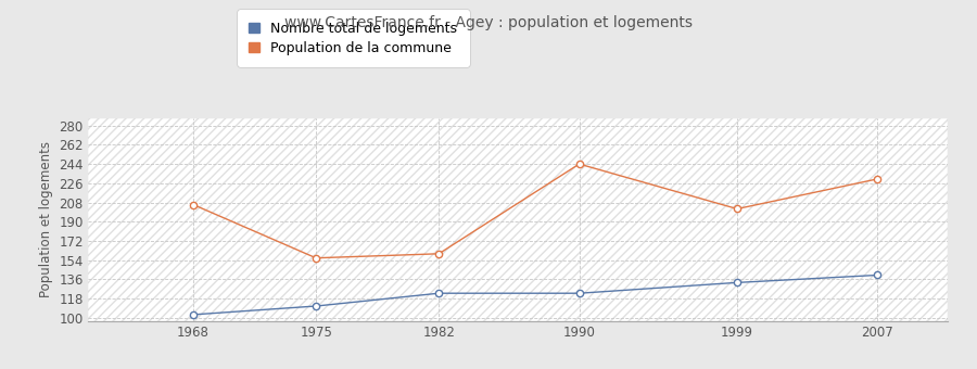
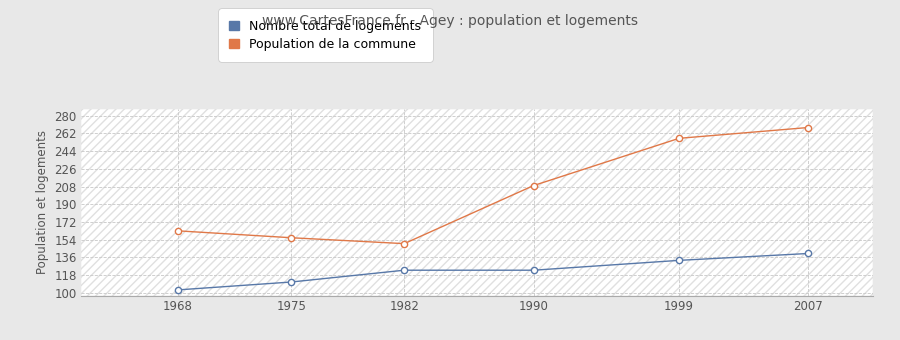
Population de la commune/1968: 206 -> 163
Population de la commune/1982: 160 -> 150
Population de la commune/1990: 244 -> 209
Population de la commune/1999: 202 -> 257
Population de la commune/2007: 230 -> 268
